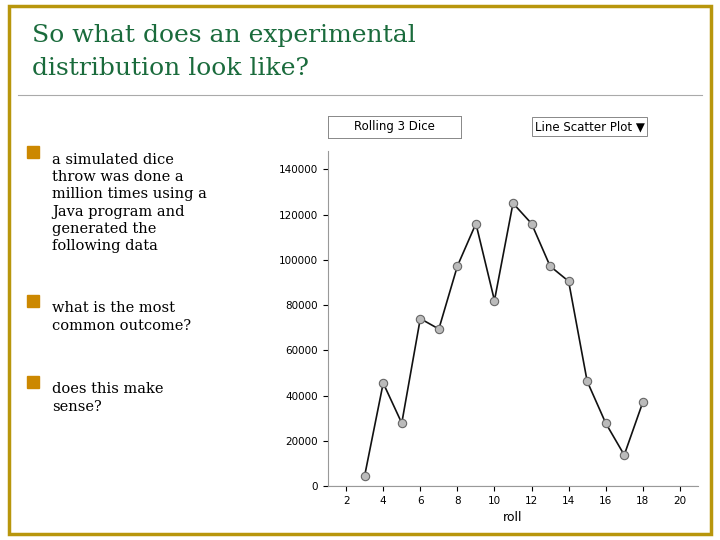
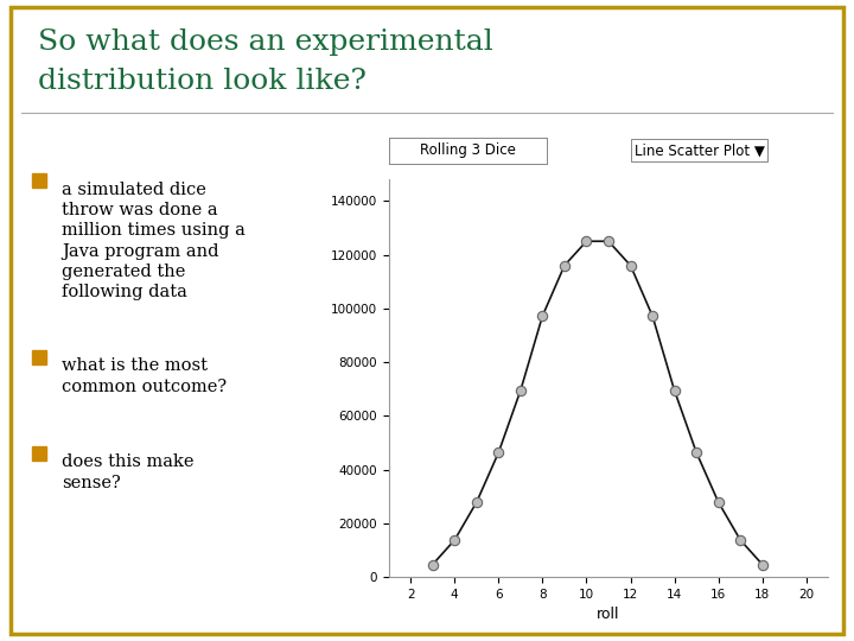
4: 45500 -> 13700
6: 74000 -> 46300
10: 82000 -> 125000
14: 90500 -> 69400
18: 37000 -> 4600
